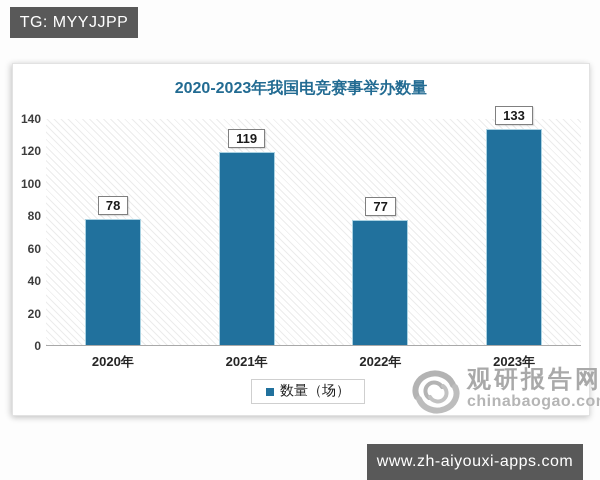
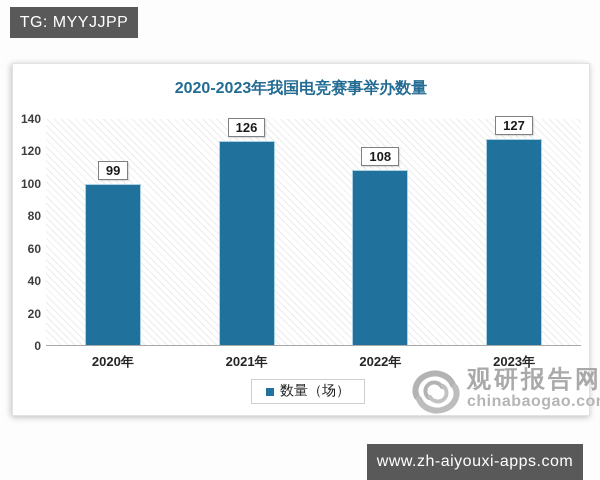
2020年: 78 -> 99
2021年: 119 -> 126
2022年: 77 -> 108
2023年: 133 -> 127
